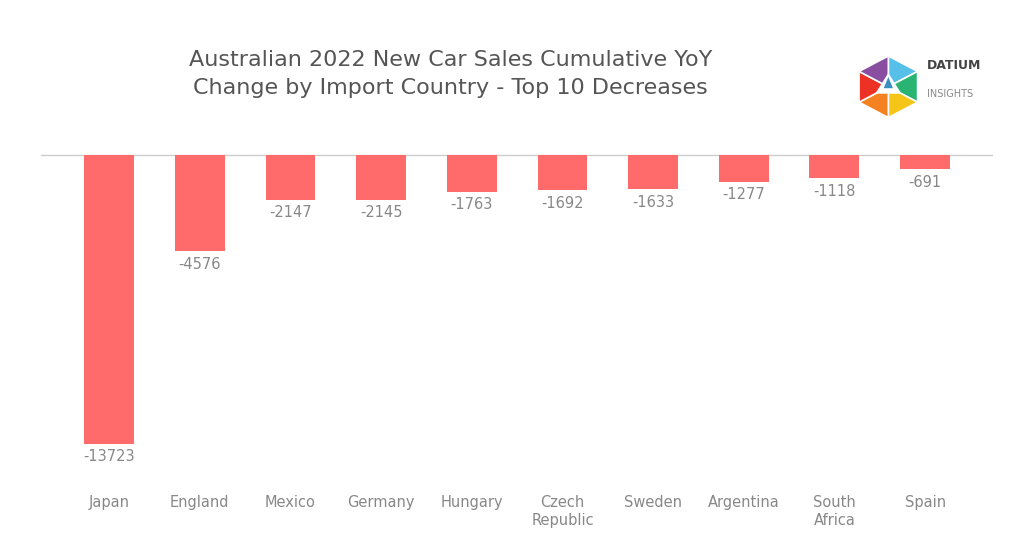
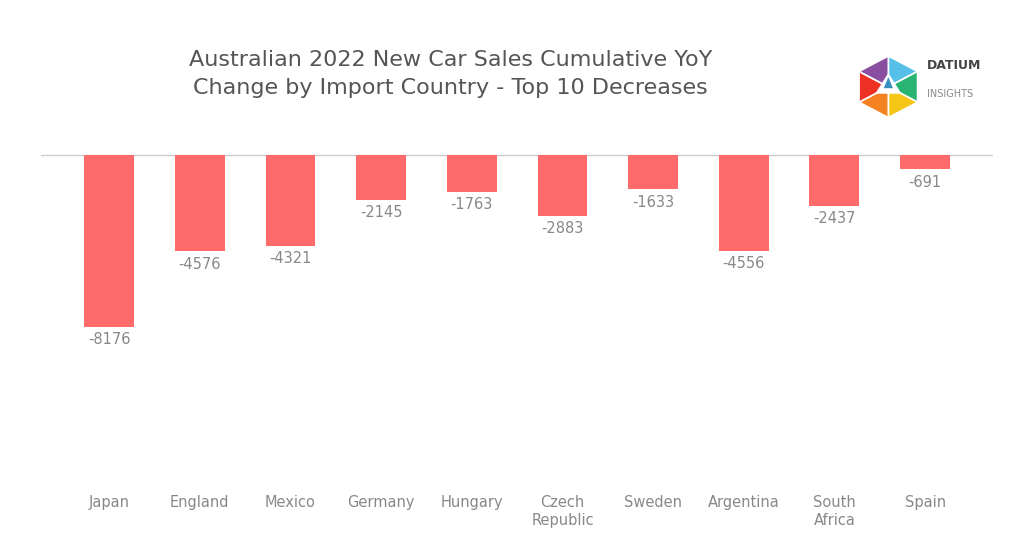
Japan: -13723 -> -8176
Mexico: -2147 -> -4321
Czech Republic: -1692 -> -2883
Argentina: -1277 -> -4556
South Africa: -1118 -> -2437
